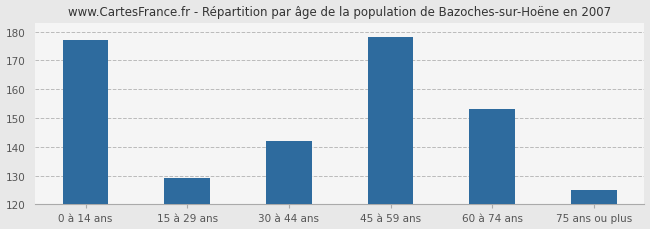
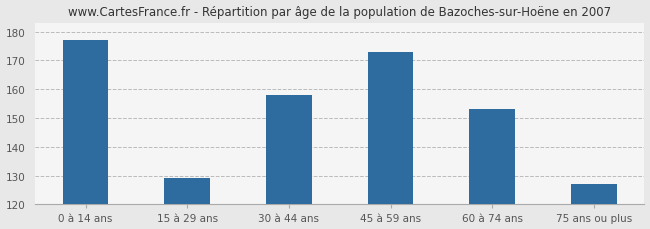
30 à 44 ans: 142 -> 158
45 à 59 ans: 178 -> 173
75 ans ou plus: 125 -> 127
